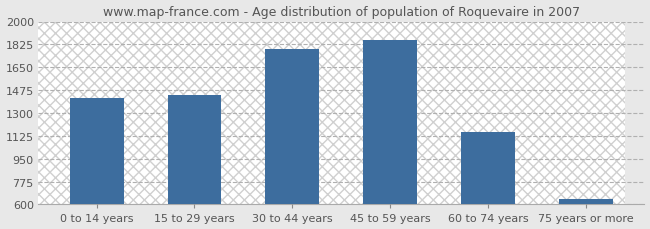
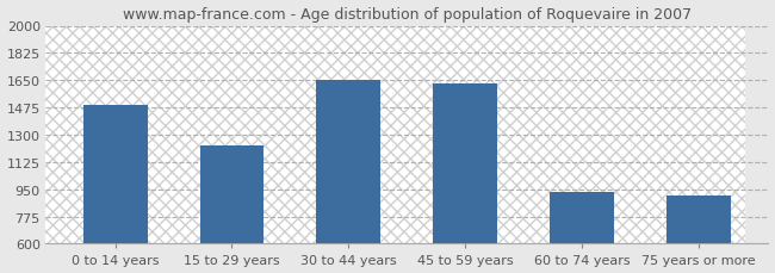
0 to 14 years: 1420 -> 1490
15 to 29 years: 1440 -> 1230
30 to 44 years: 1790 -> 1650
45 to 59 years: 1860 -> 1630
60 to 74 years: 1160 -> 930
75 years or more: 640 -> 910
